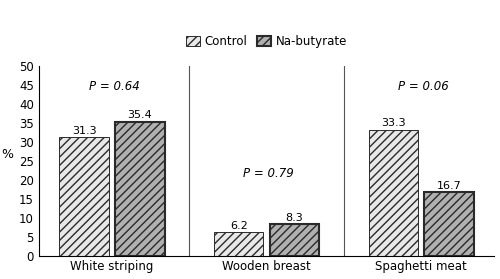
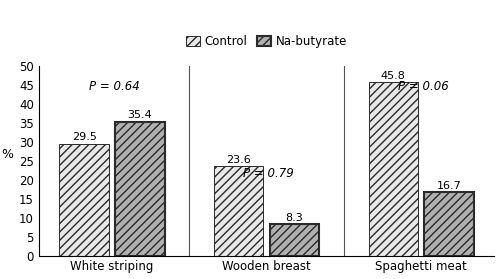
Control/White striping: 31.3 -> 29.5
Control/Wooden breast: 6.2 -> 23.6
Control/Spaghetti meat: 33.3 -> 45.8
